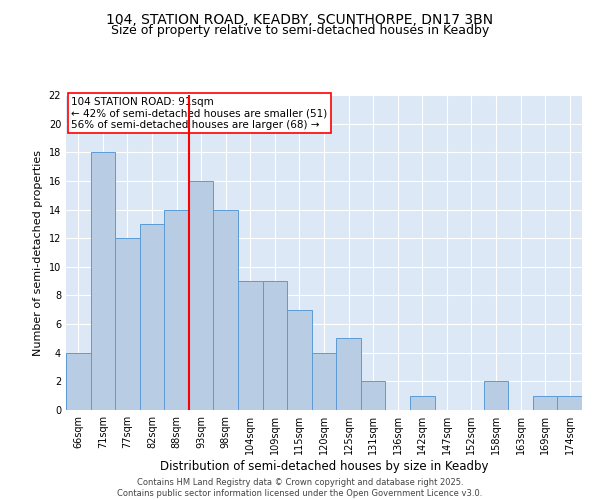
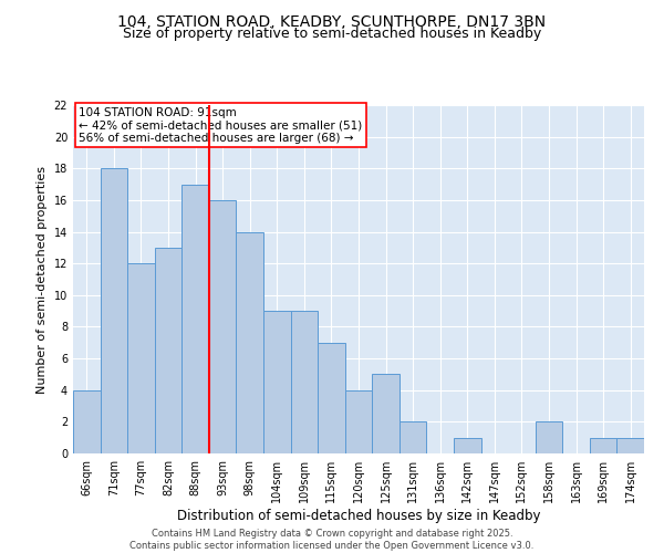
88sqm: 14 -> 17
